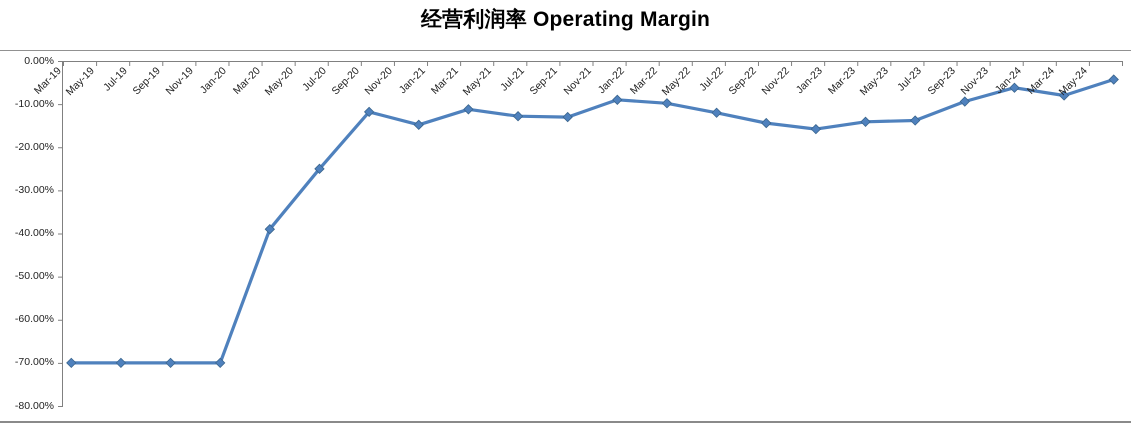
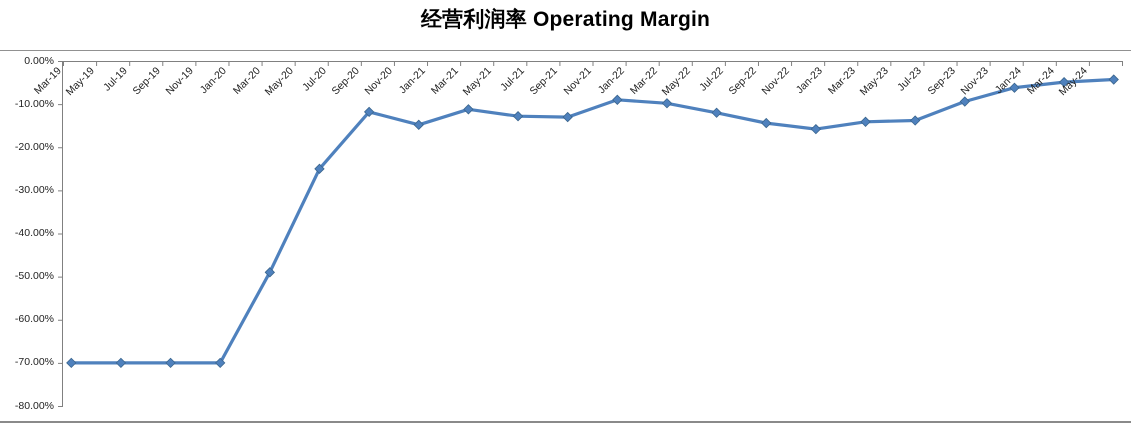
Mar-20: -39% -> -49%
Mar-24: -8% -> -5%
